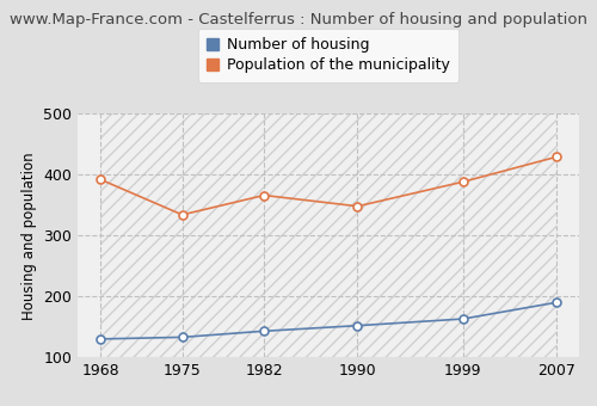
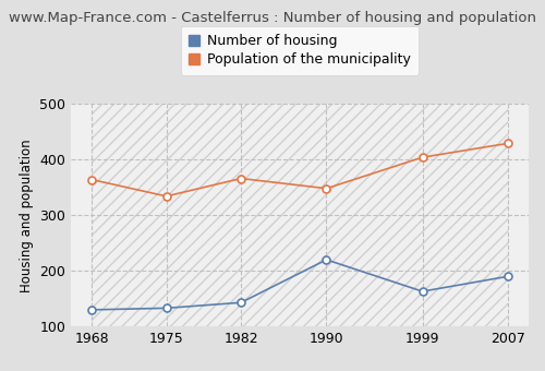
Population of the municipality/1968: 392 -> 364
Number of housing/1990: 152 -> 220
Population of the municipality/1999: 388 -> 404
